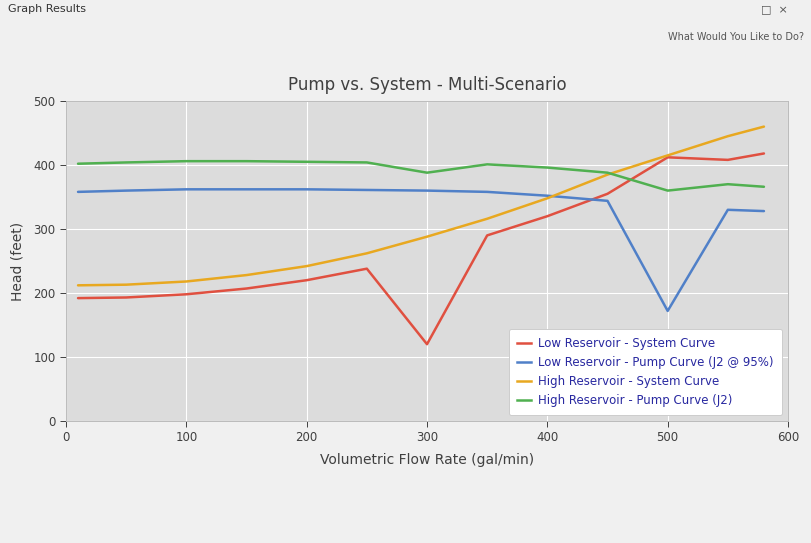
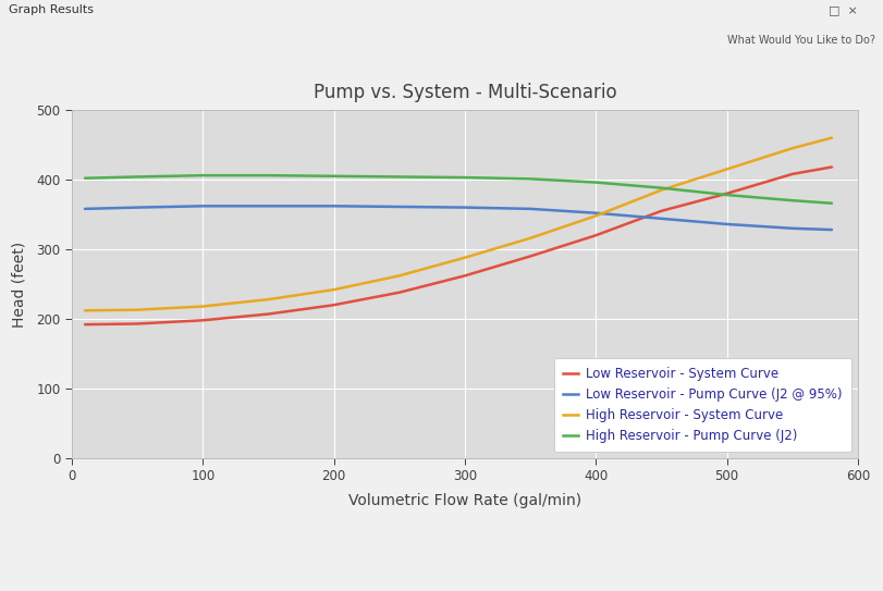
Low Reservoir - System Curve/300: 120 -> 262
High Reservoir - Pump Curve (J2)/300: 388 -> 403
Low Reservoir - System Curve/500: 412 -> 380
Low Reservoir - Pump Curve (J2 @ 95%)/500: 172 -> 336
High Reservoir - Pump Curve (J2)/500: 360 -> 378
